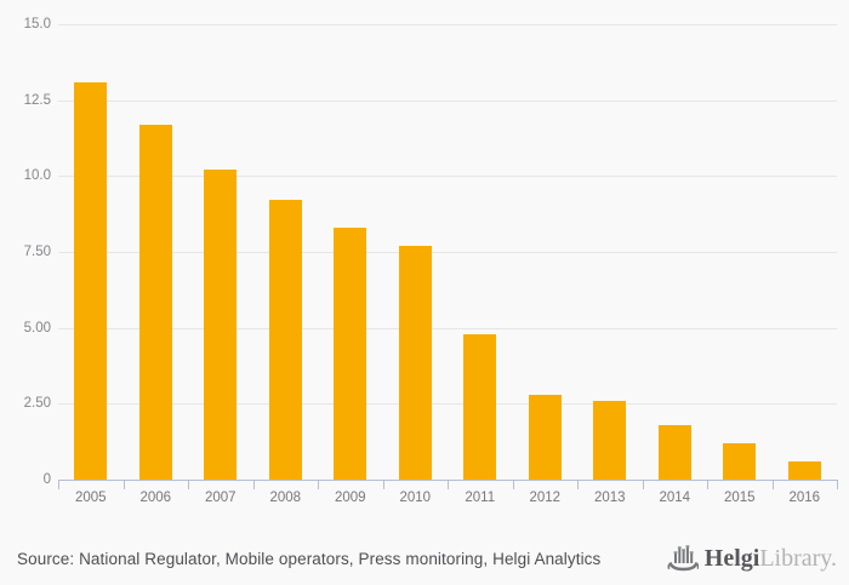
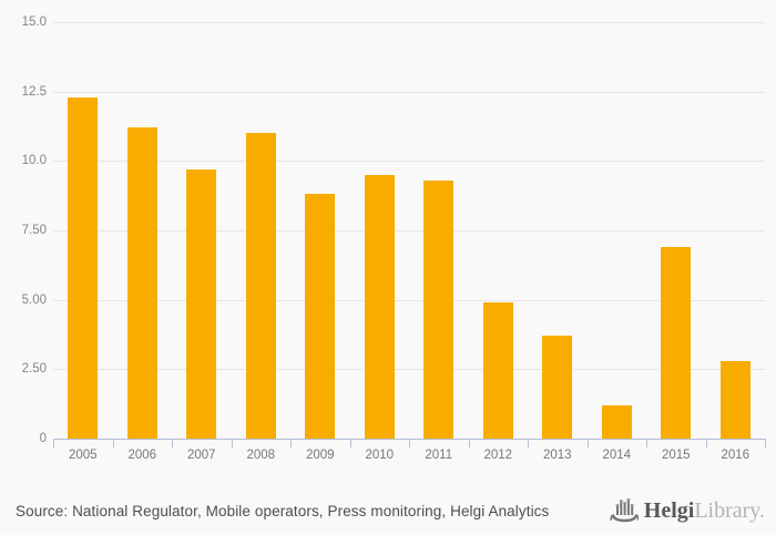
2005: 13.1 -> 12.3
2006: 11.7 -> 11.2
2007: 10.2 -> 9.7
2008: 9.2 -> 11.0
2009: 8.3 -> 8.8
2010: 7.7 -> 9.5
2011: 4.8 -> 9.3
2012: 2.8 -> 4.9
2013: 2.6 -> 3.7
2014: 1.8 -> 1.2
2015: 1.2 -> 6.9
2016: 0.6 -> 2.8
